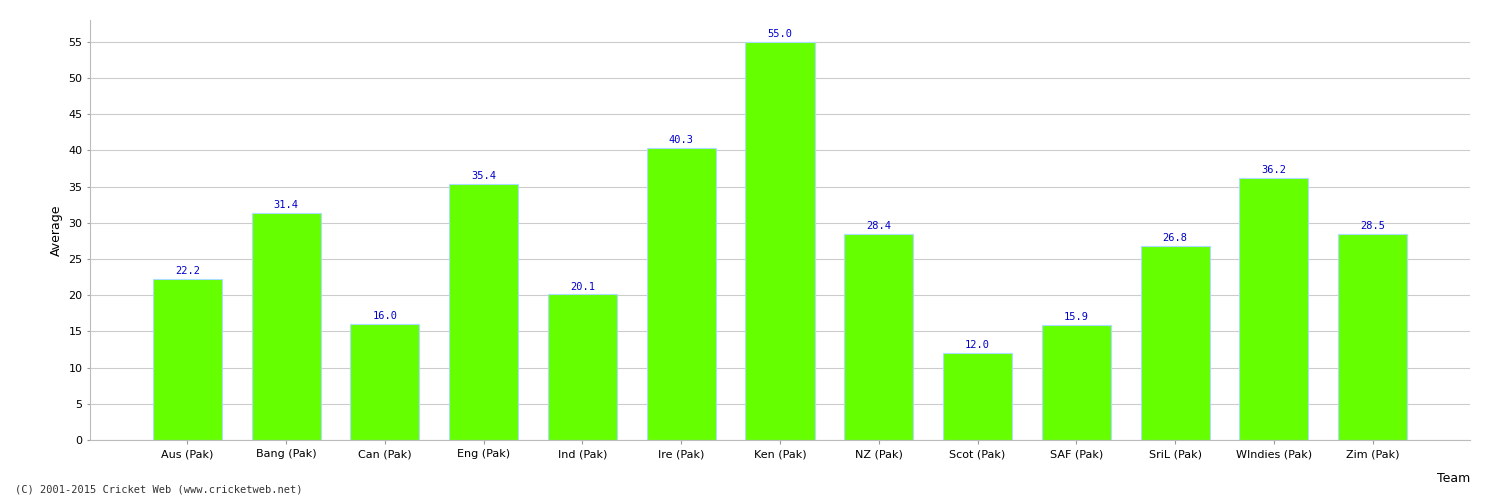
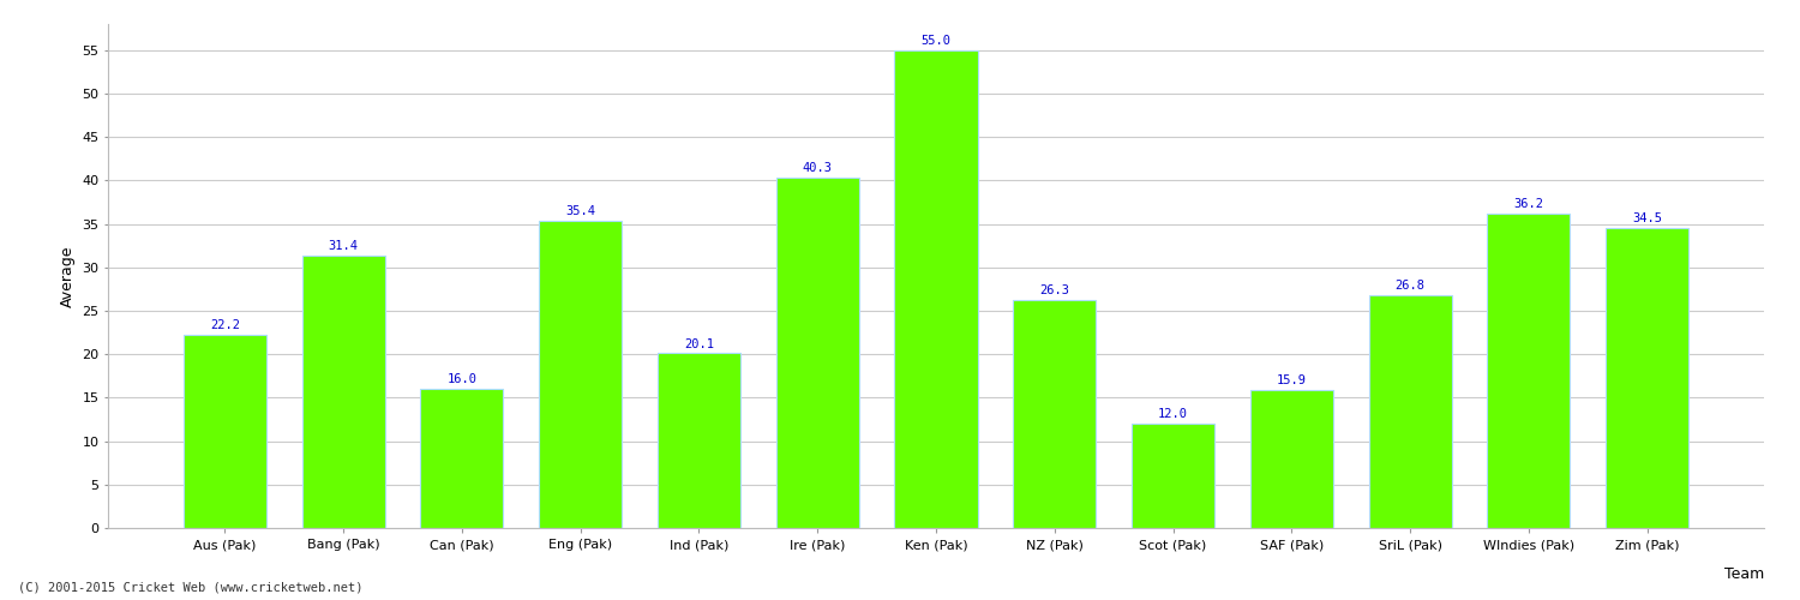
NZ (Pak): 28.4 -> 26.3
Zim (Pak): 28.5 -> 34.5
